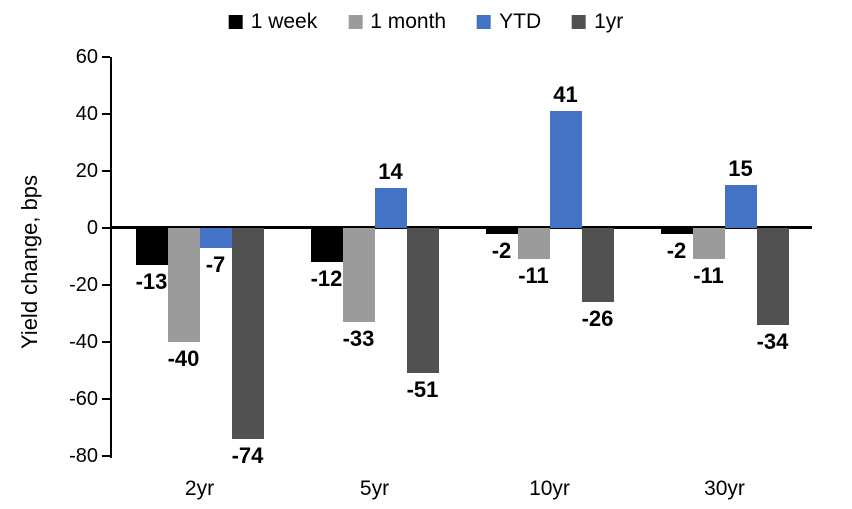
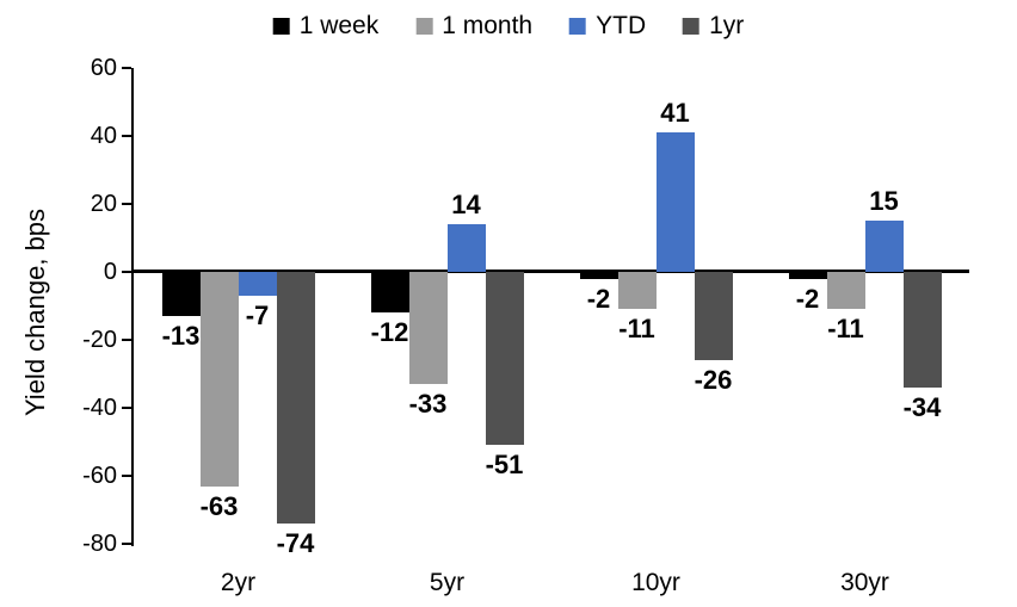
1 month/2yr: -40 -> -63
